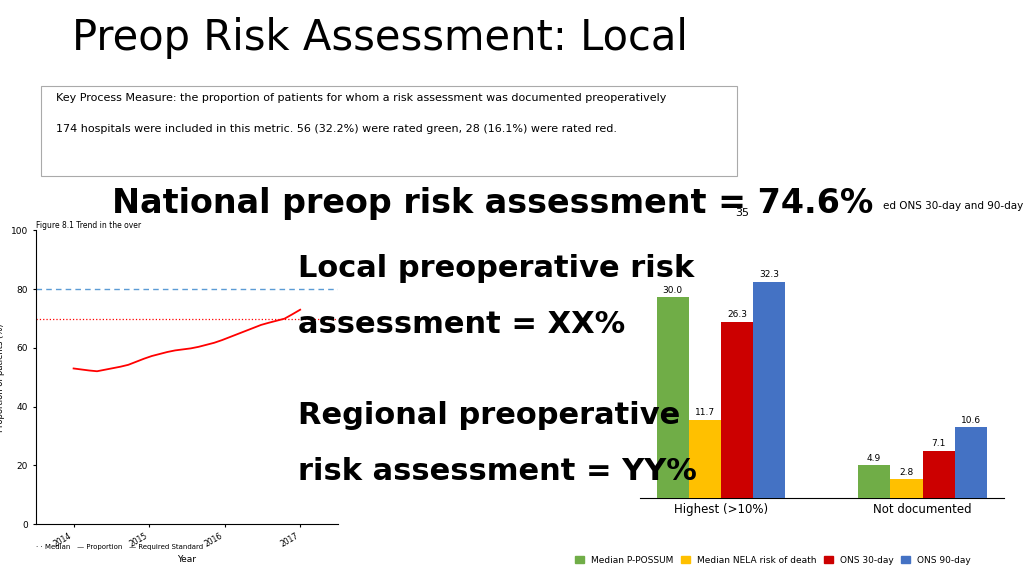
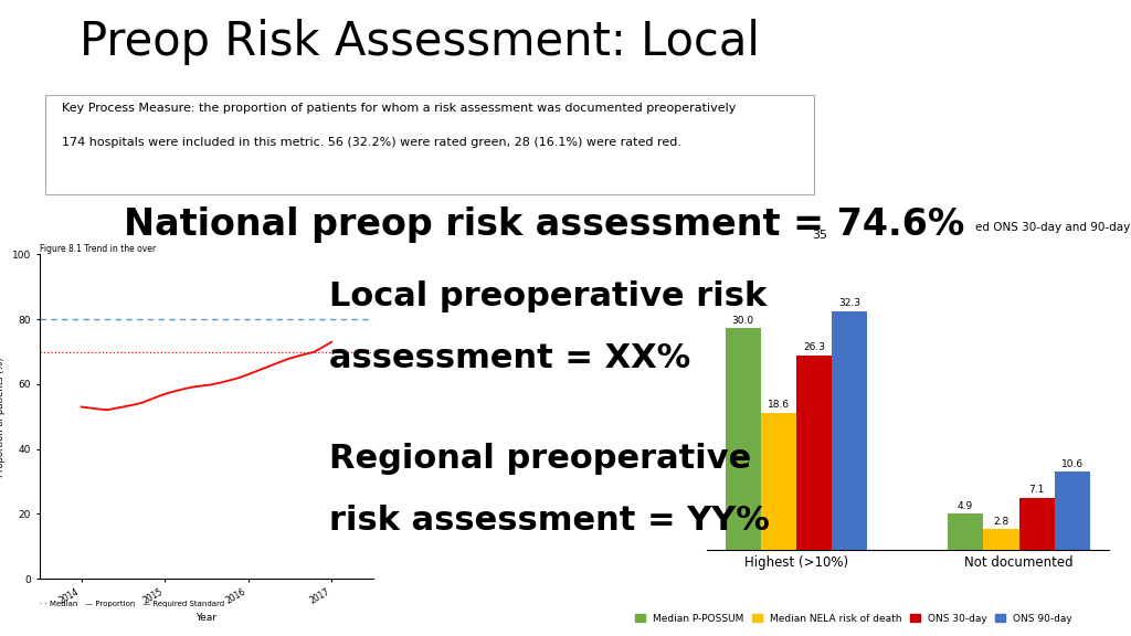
Median NELA risk of death/Highest (>10%): 11.7 -> 18.6
